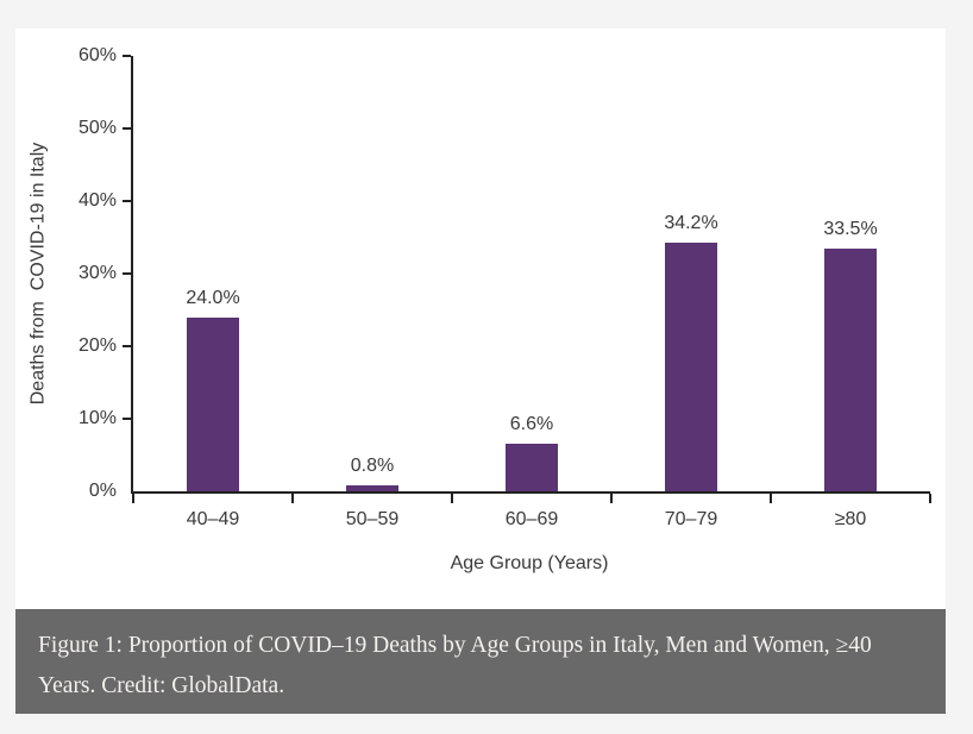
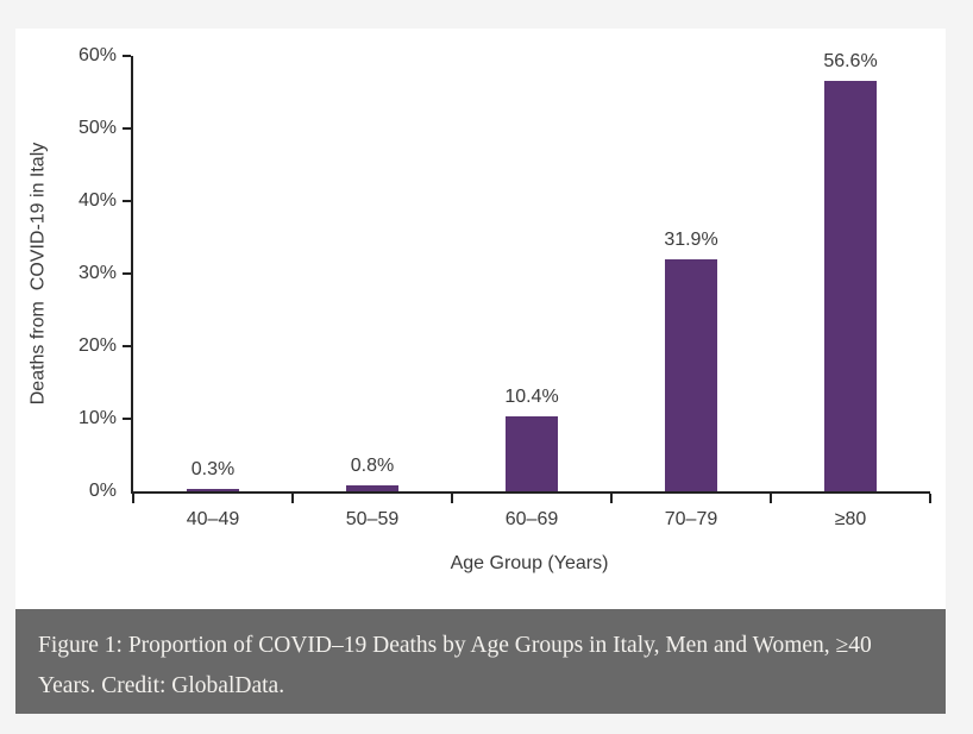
40–49: 24.0% -> 0.3%
60–69: 6.6% -> 10.4%
70–79: 34.2% -> 31.9%
≥80: 33.5% -> 56.6%
